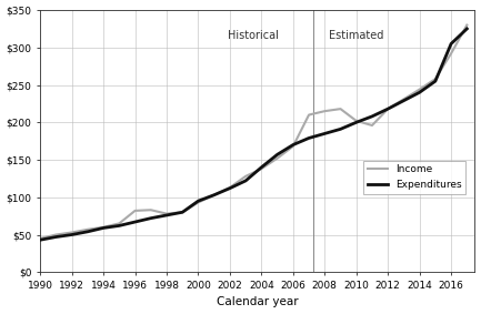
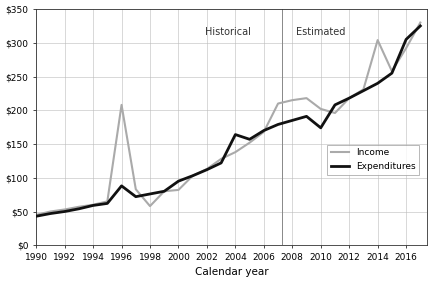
Expenditures/1996: $67 -> $88
Income/1996: $82 -> $208
Income/1998: $78 -> $58
Income/2000: $93 -> $82
Expenditures/2004: $140 -> $164
Expenditures/2010: $200 -> $174
Income/2014: $244 -> $304
